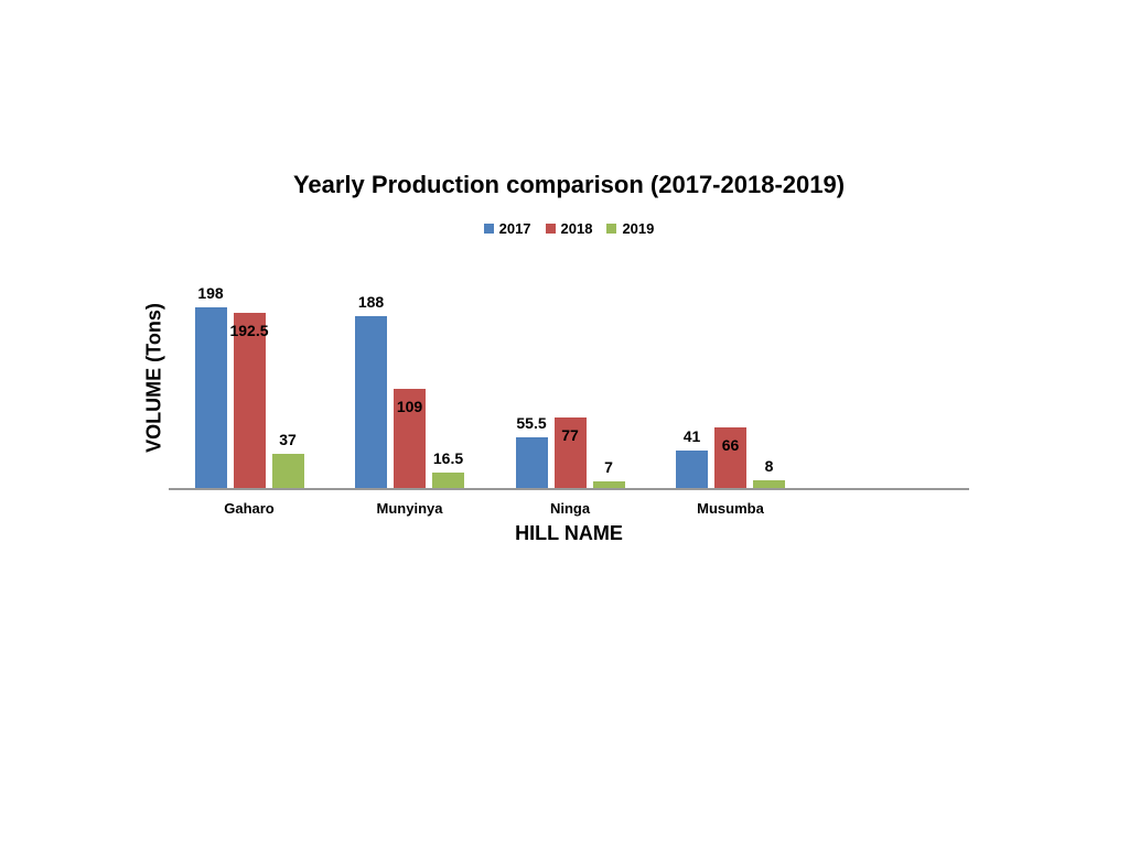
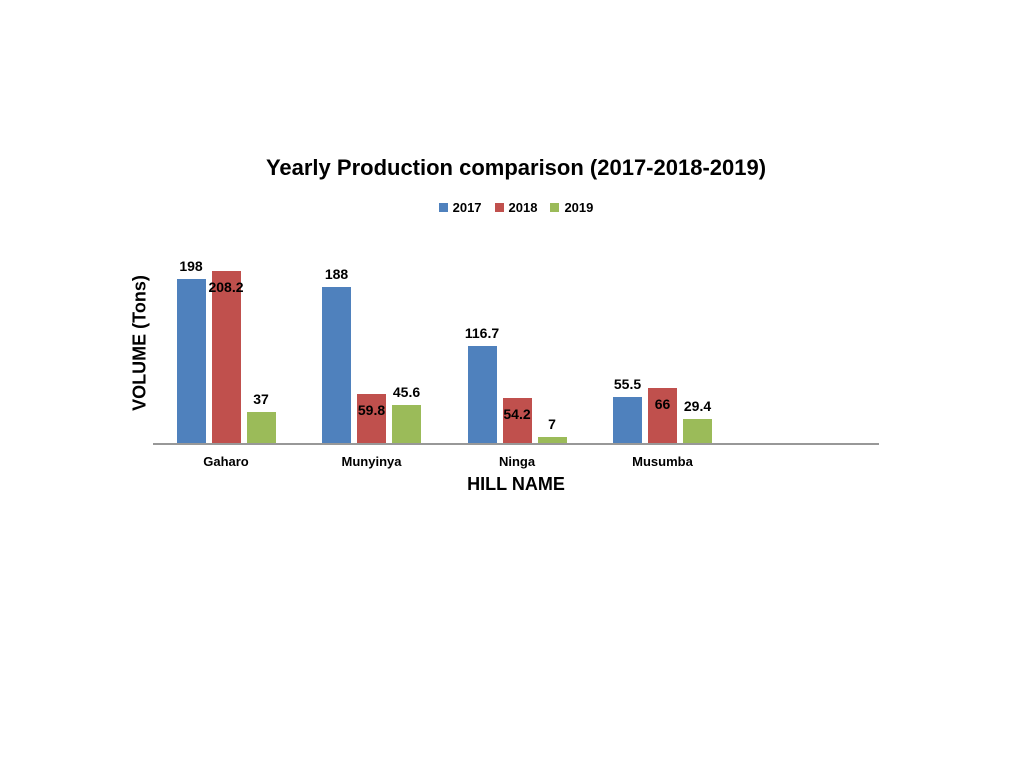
2018/Gaharo: 192.5 -> 208.2
2018/Munyinya: 109 -> 59.8
2019/Munyinya: 16.5 -> 45.6
2017/Ninga: 55.5 -> 116.7
2018/Ninga: 77 -> 54.2
2017/Musumba: 41 -> 55.5
2019/Musumba: 8 -> 29.4
